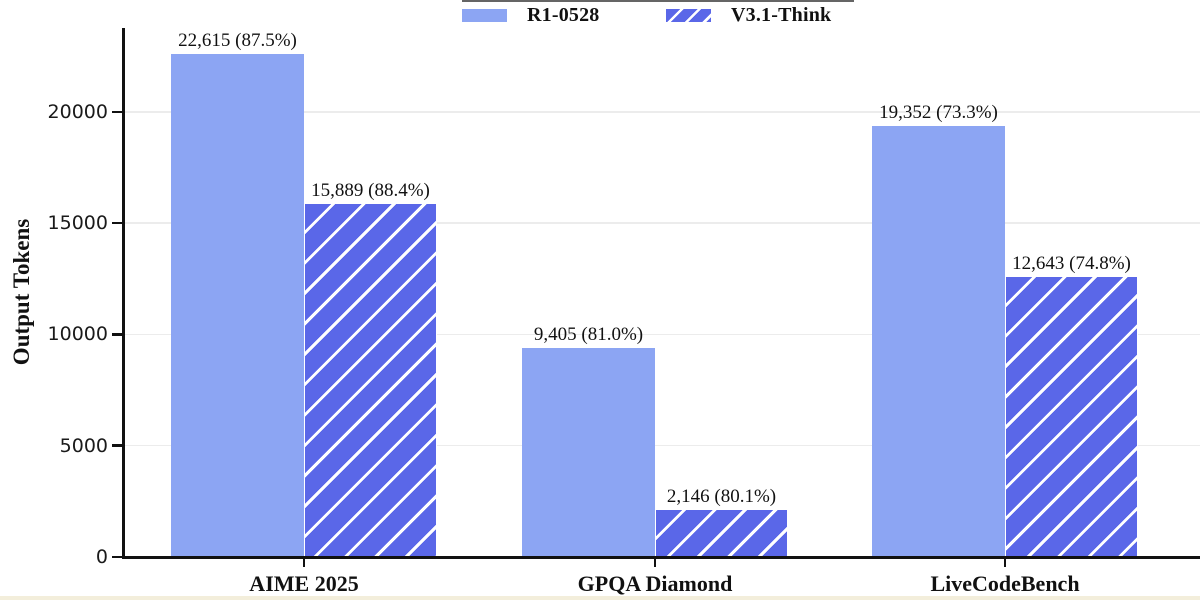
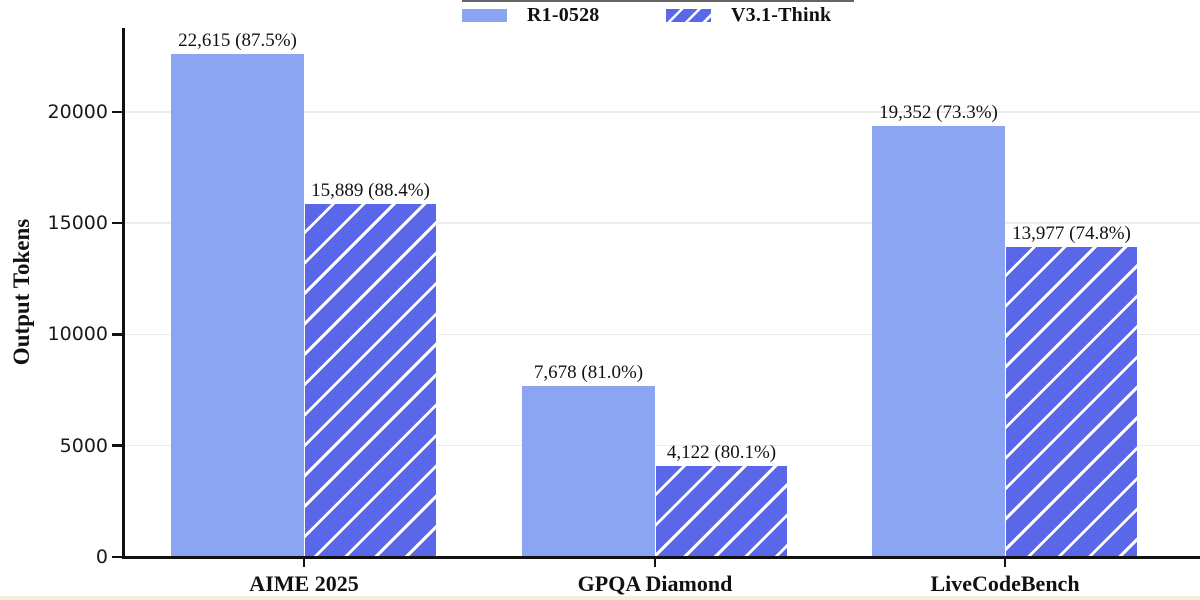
R1-0528/GPQA Diamond: 9,405 -> 7,678
V3.1-Think/GPQA Diamond: 2,146 -> 4,122
V3.1-Think/LiveCodeBench: 12,643 -> 13,977
